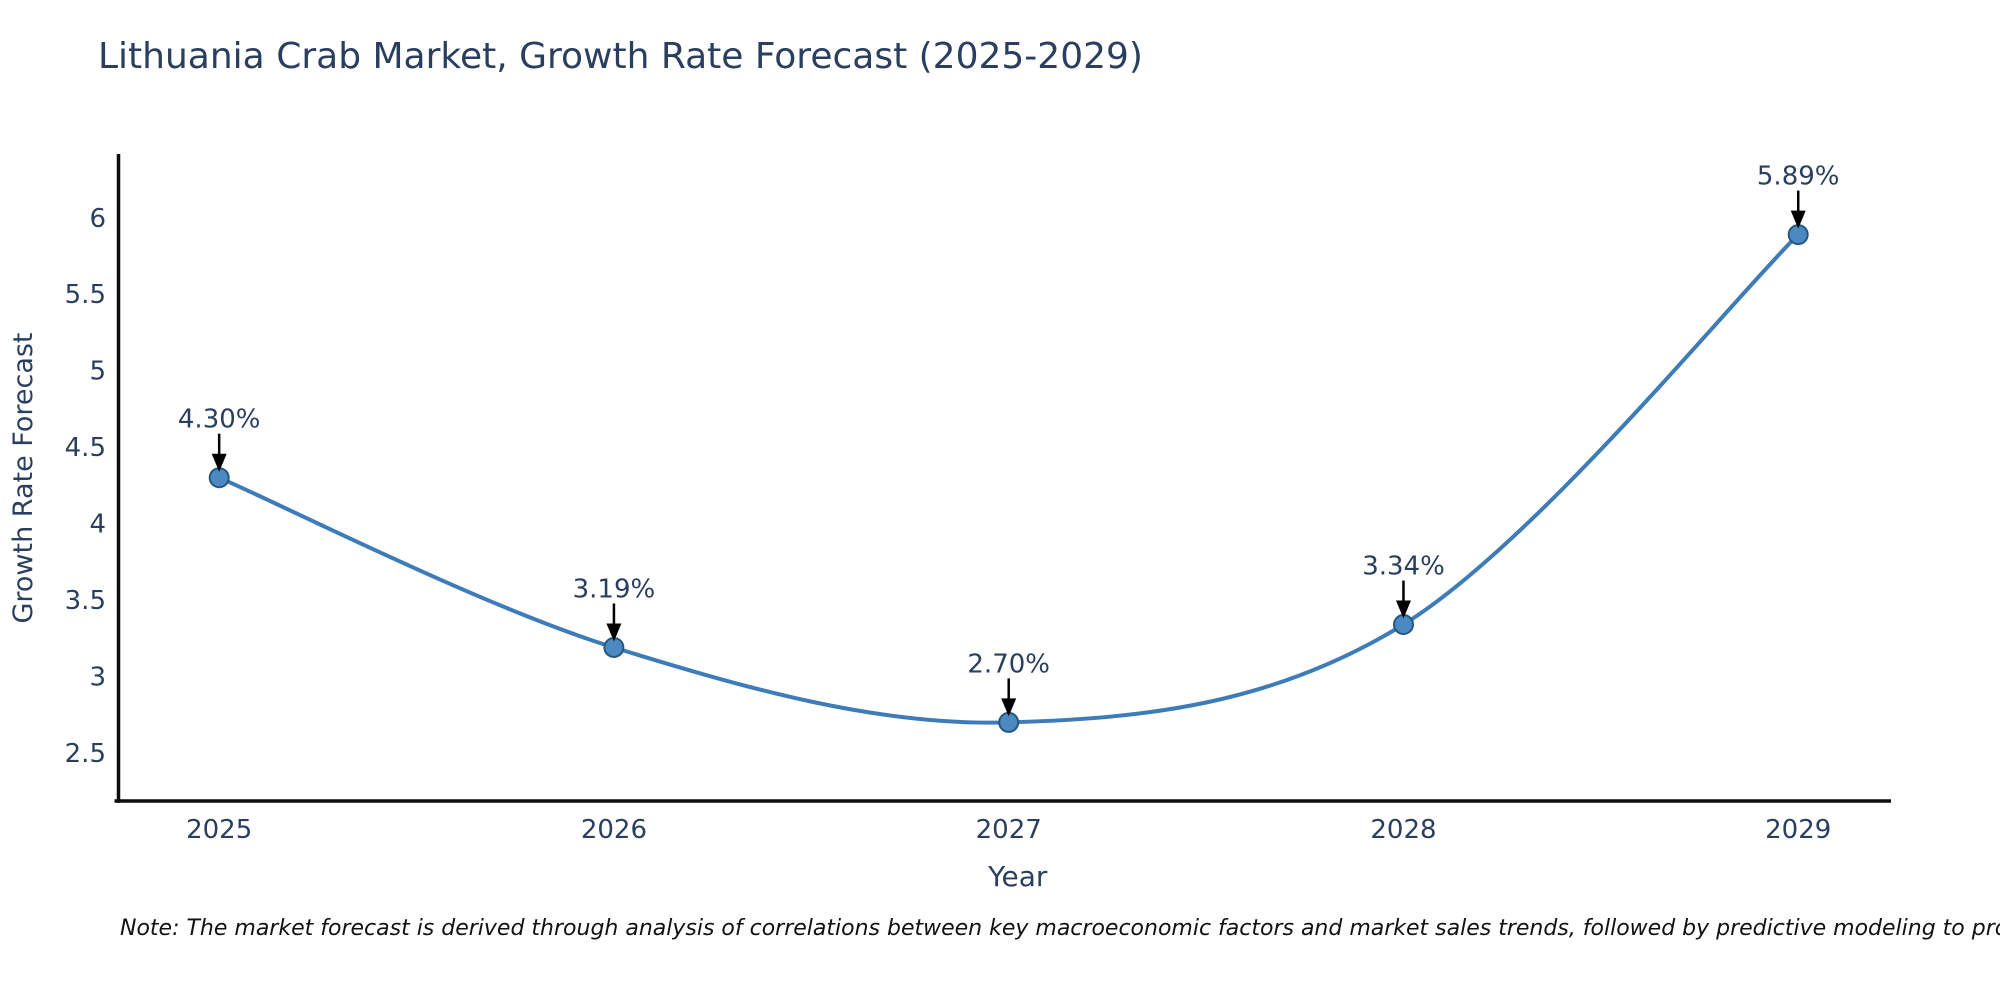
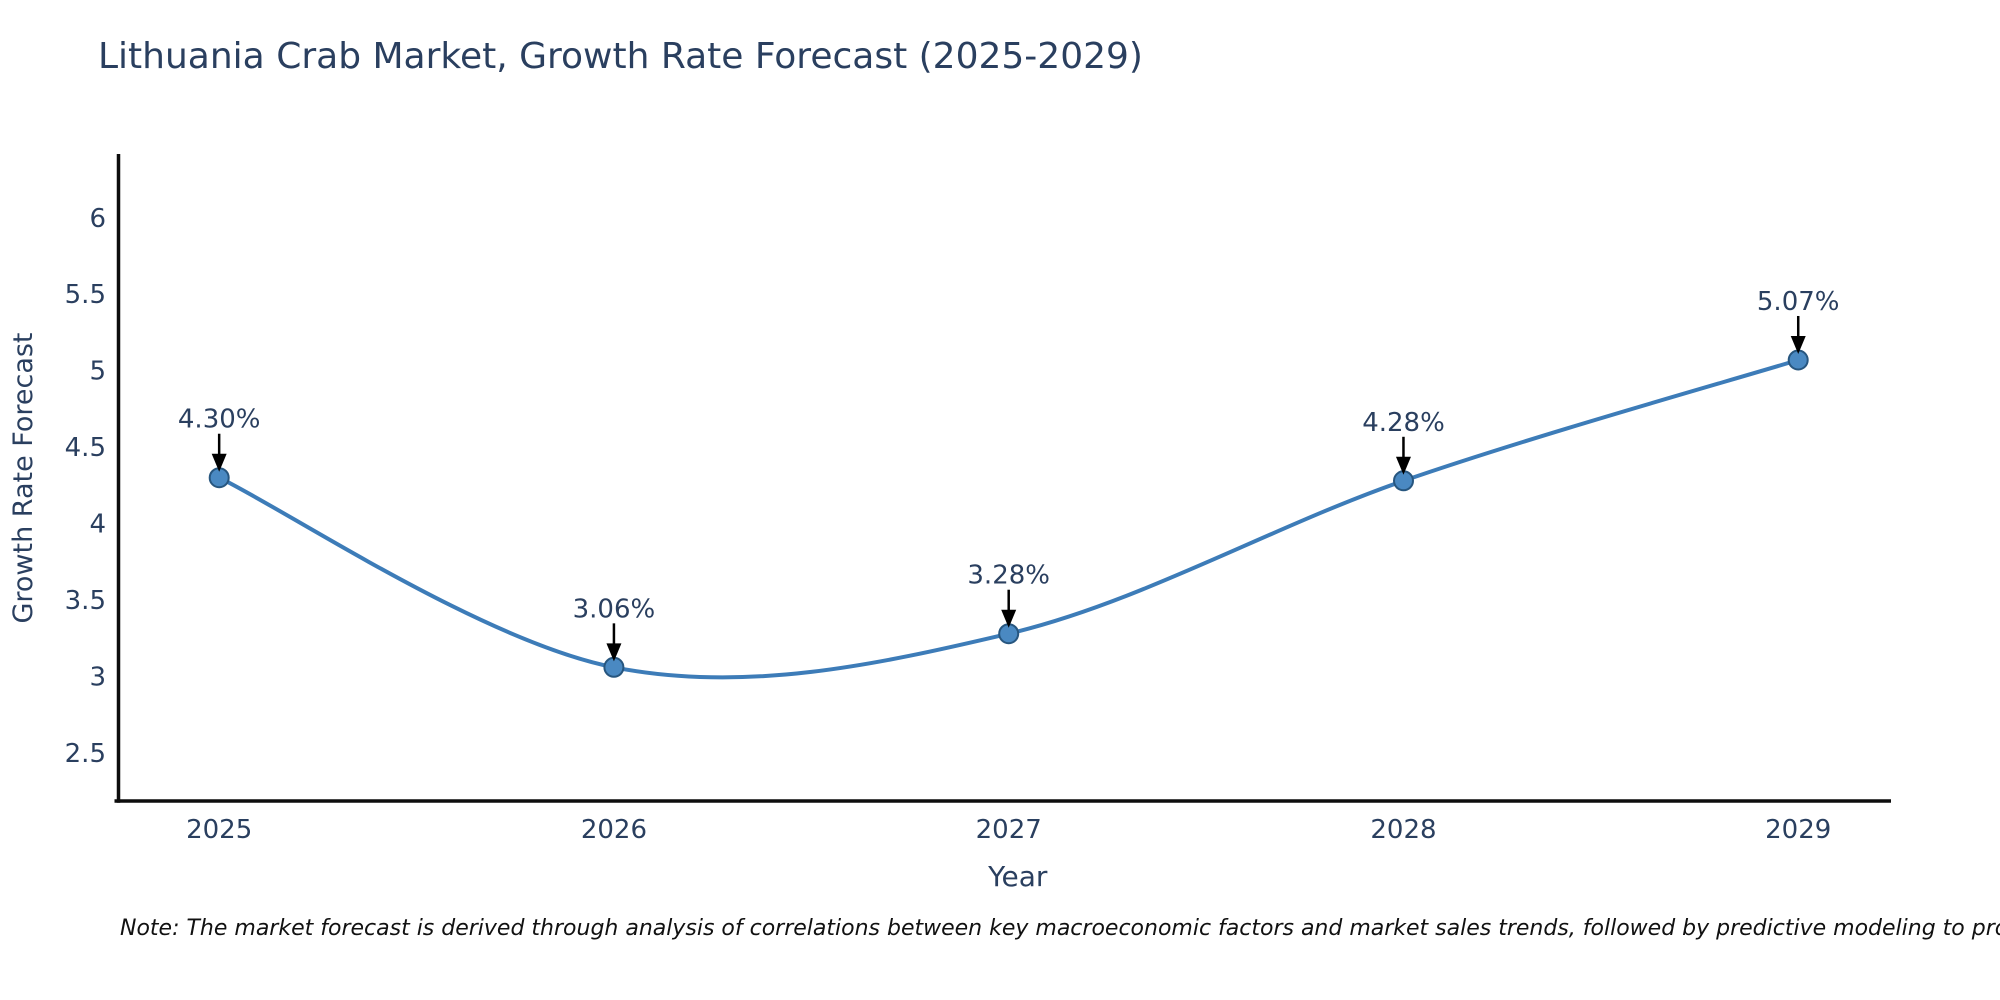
2026: 3.19% -> 3.06%
2027: 2.70% -> 3.28%
2028: 3.34% -> 4.28%
2029: 5.89% -> 5.07%
